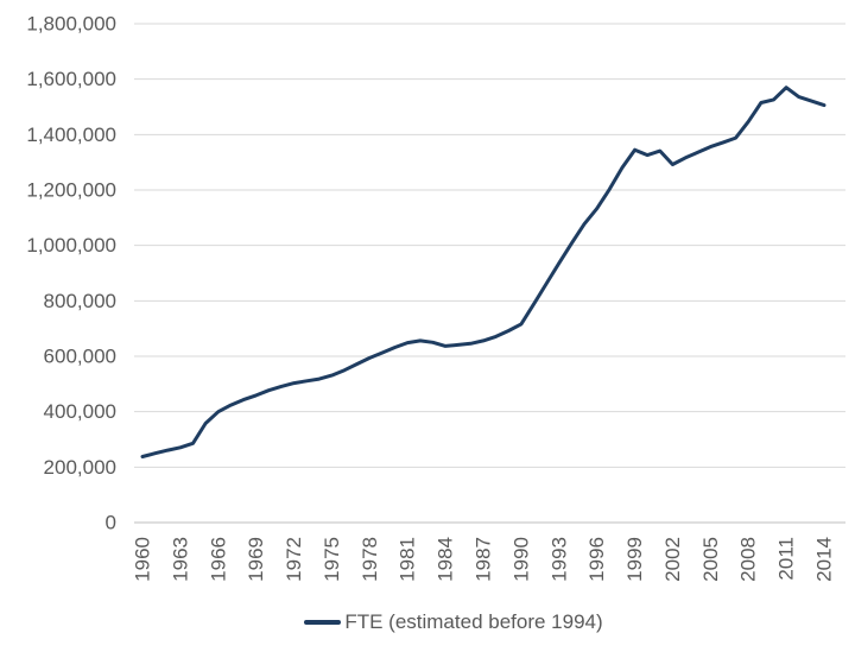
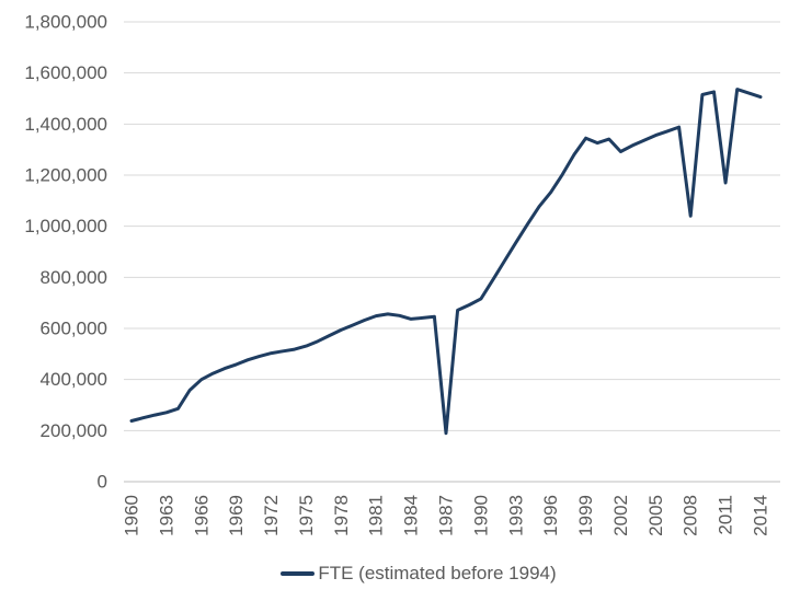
1987: 660000 -> 190000
2008: 1450000 -> 1040000
2011: 1570000 -> 1170000
